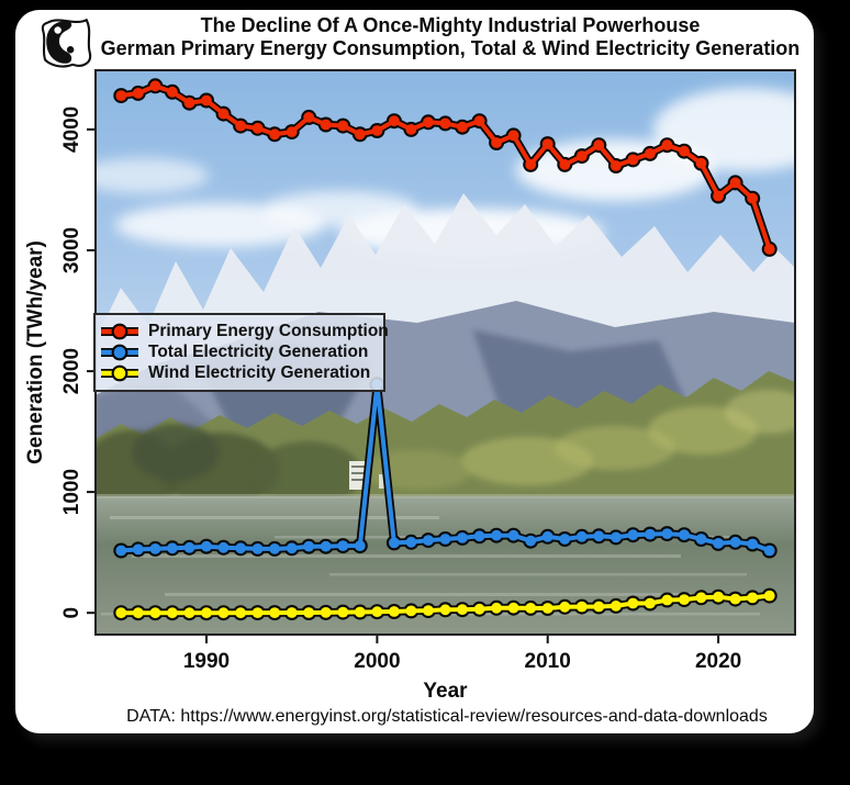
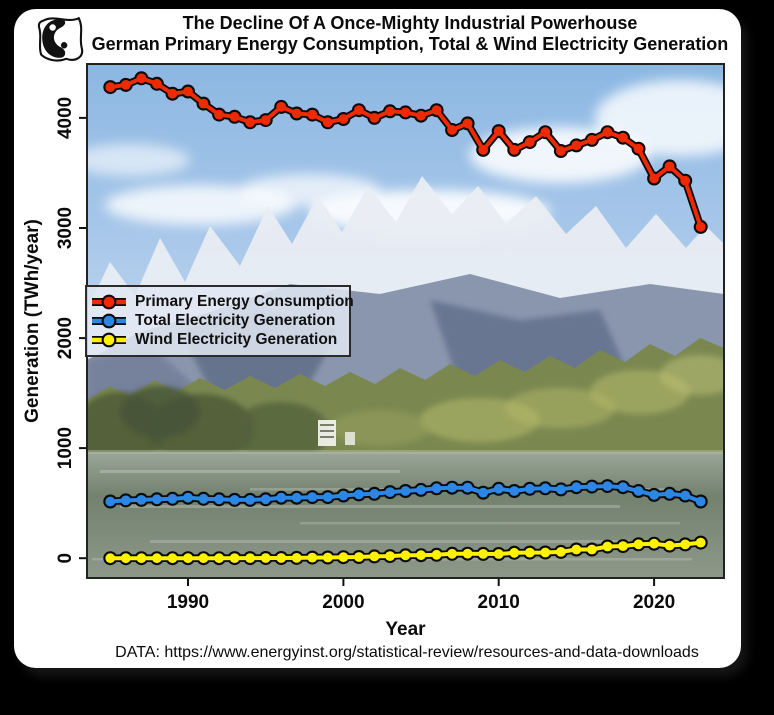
Total Electricity Generation/2000: 1890 -> 570
